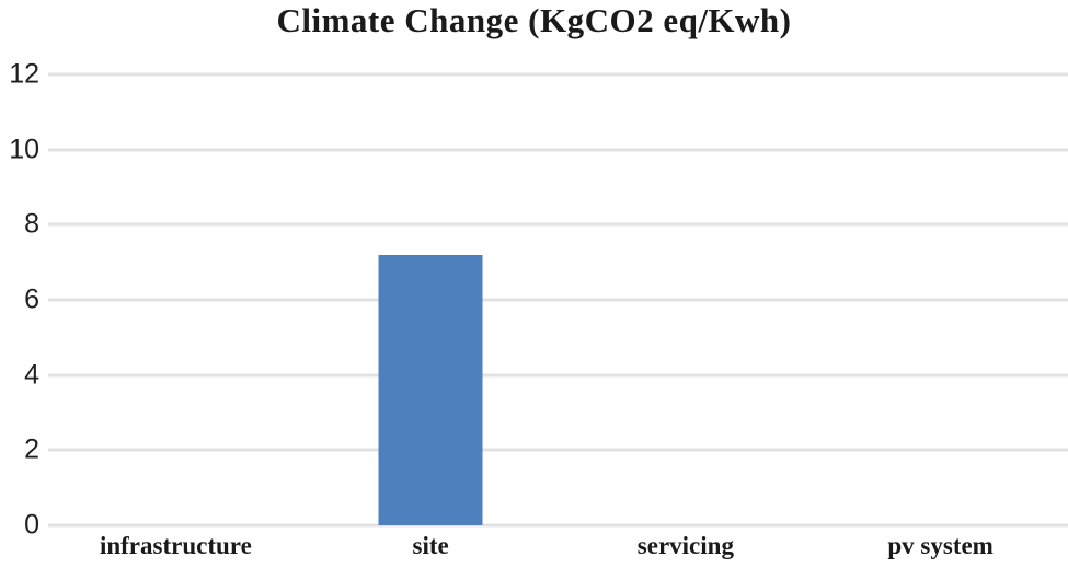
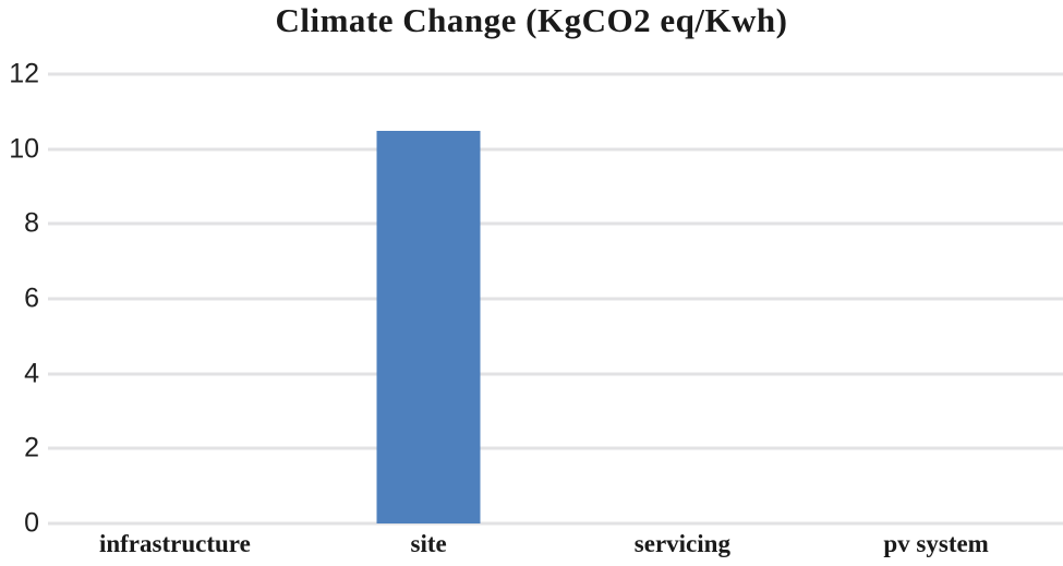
site: 7.2 -> 10.5
